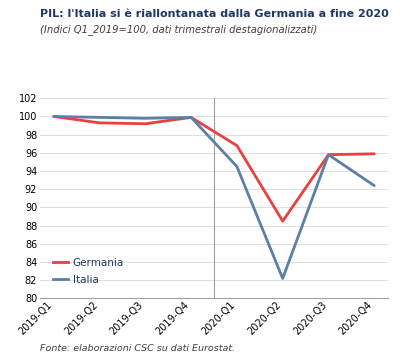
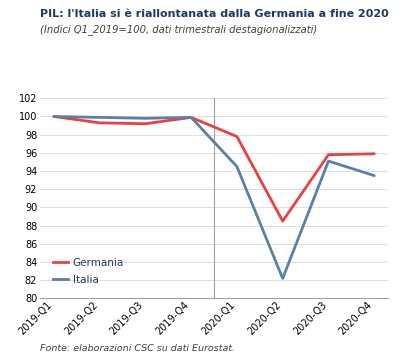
Germania/2020-Q1: 96.8 -> 97.8
Italia/2020-Q3: 95.8 -> 95.1
Italia/2020-Q4: 92.4 -> 93.5
